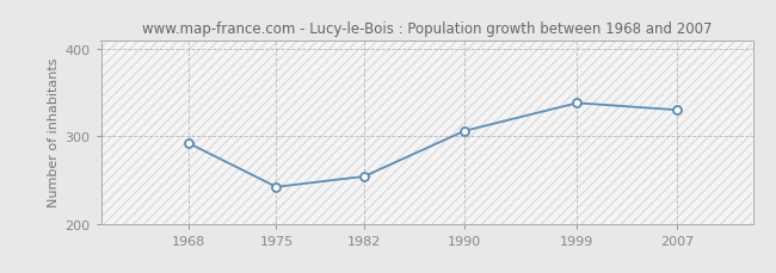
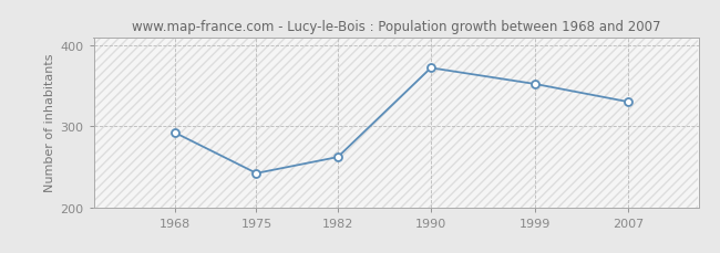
1982: 254 -> 262
1990: 306 -> 372
1999: 338 -> 352
